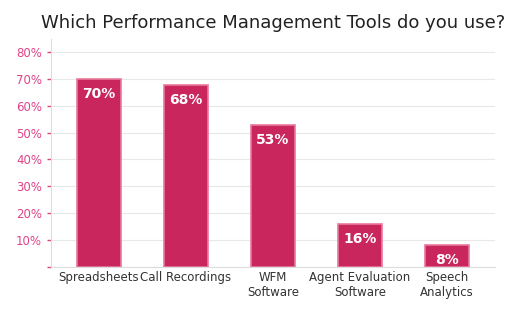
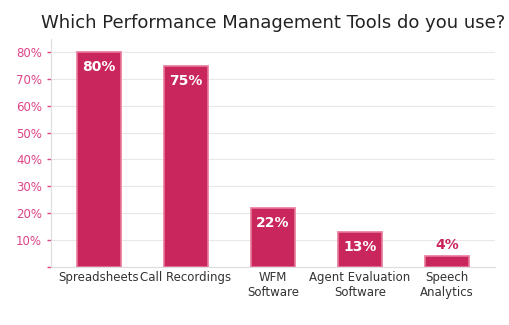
Spreadsheets: 70% -> 80%
Call Recordings: 68% -> 75%
WFM Software: 53% -> 22%
Agent Evaluation Software: 16% -> 13%
Speech Analytics: 8% -> 4%
